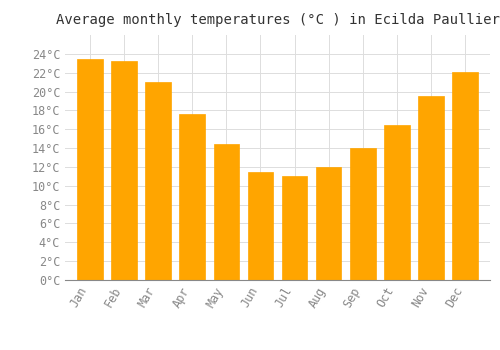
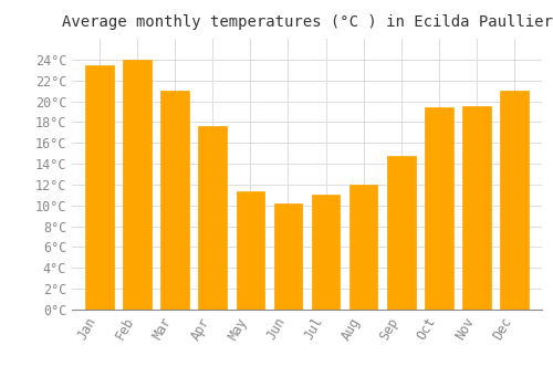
Feb: 23.2°C -> 24.0°C
May: 14.4°C -> 11.4°C
Jun: 11.5°C -> 10.2°C
Sep: 14.0°C -> 14.8°C
Oct: 16.4°C -> 19.4°C
Dec: 22.1°C -> 21.0°C
